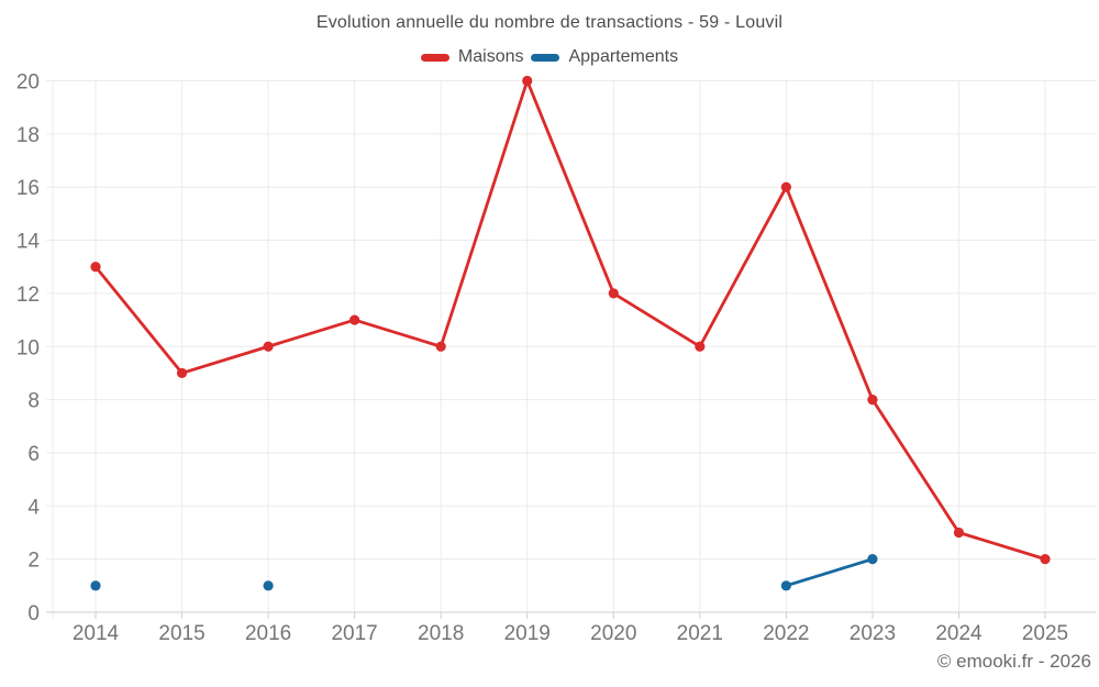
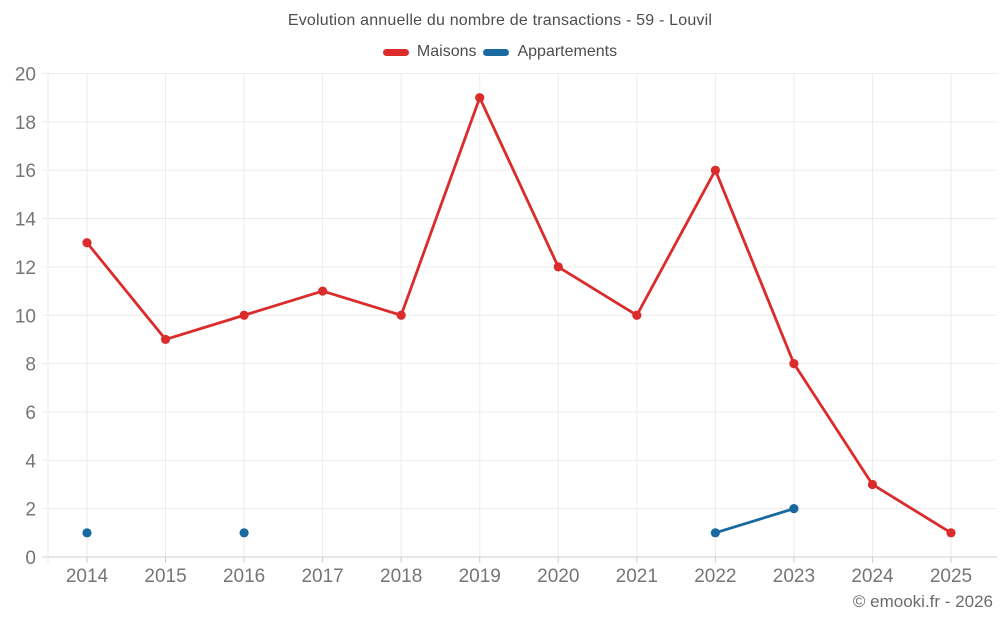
Maisons/2019: 20 -> 19
Maisons/2025: 2 -> 1
